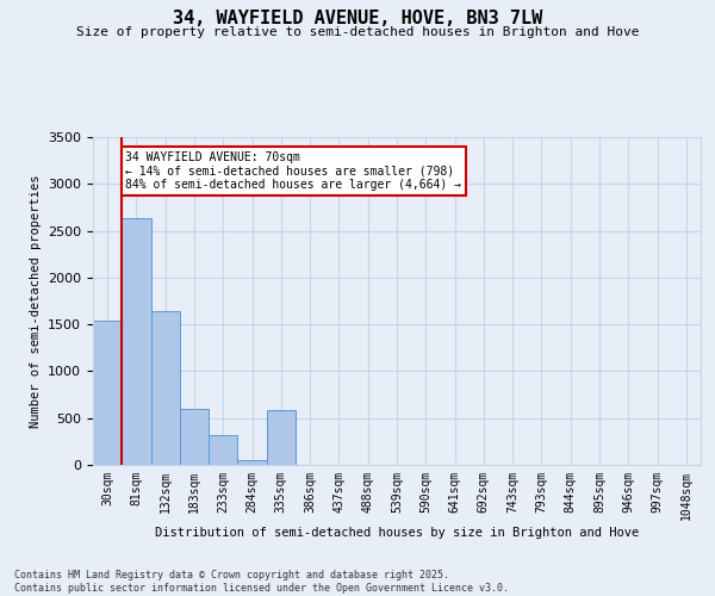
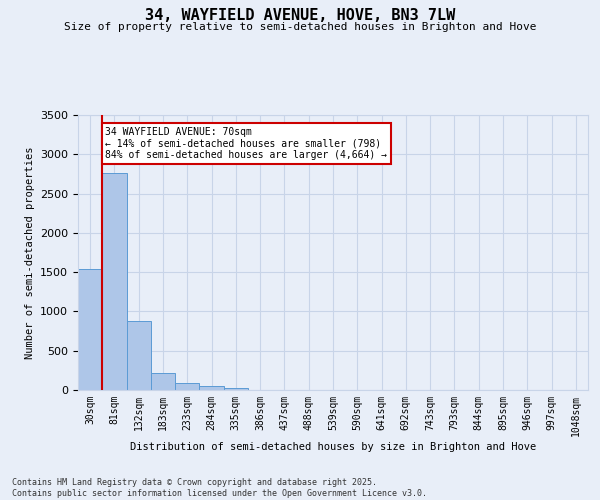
81sqm: 2640 -> 2760
132sqm: 1640 -> 880
183sqm: 600 -> 220
233sqm: 320 -> 100
335sqm: 580 -> 30
